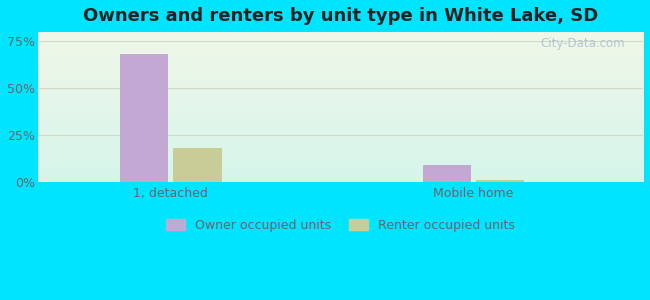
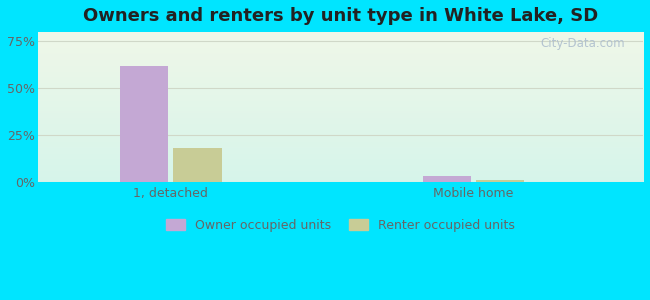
Owner occupied units/1, detached: 68% -> 62%
Owner occupied units/Mobile home: 9% -> 3%
